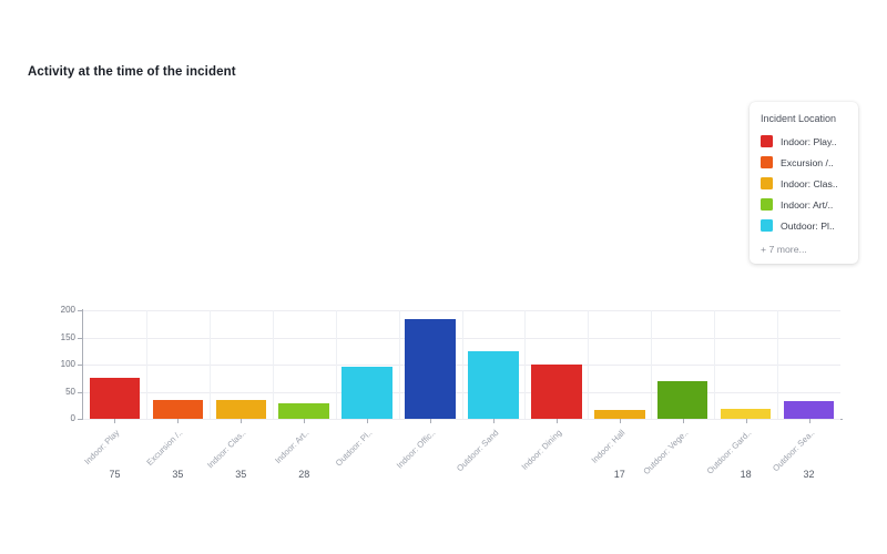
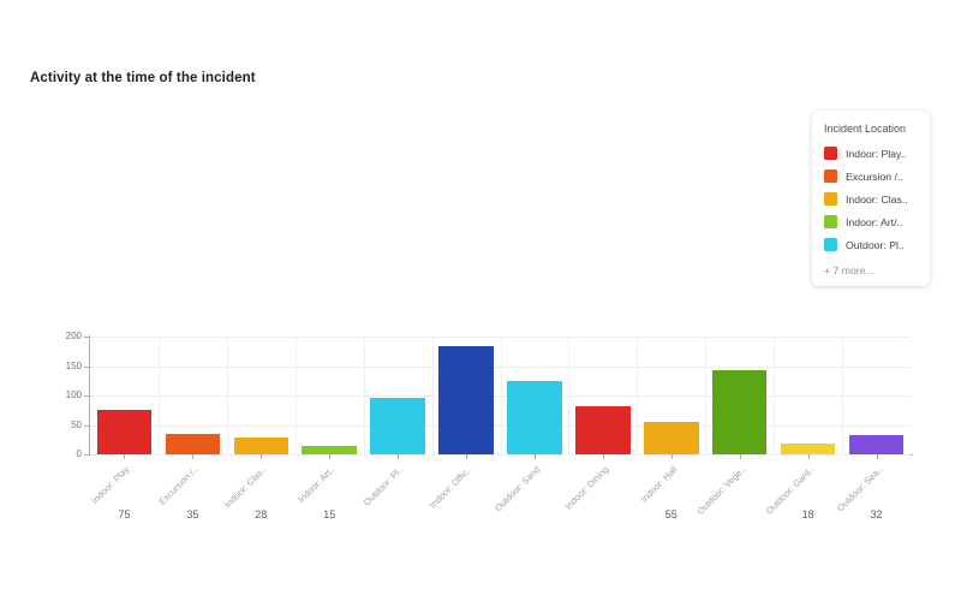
Indoor: Clas..: 35 -> 28
Indoor: Art..: 28 -> 15
Indoor: Dining: 100 -> 80
Indoor: Hall: 17 -> 55
Outdoor: Vege..: 70 -> 140
